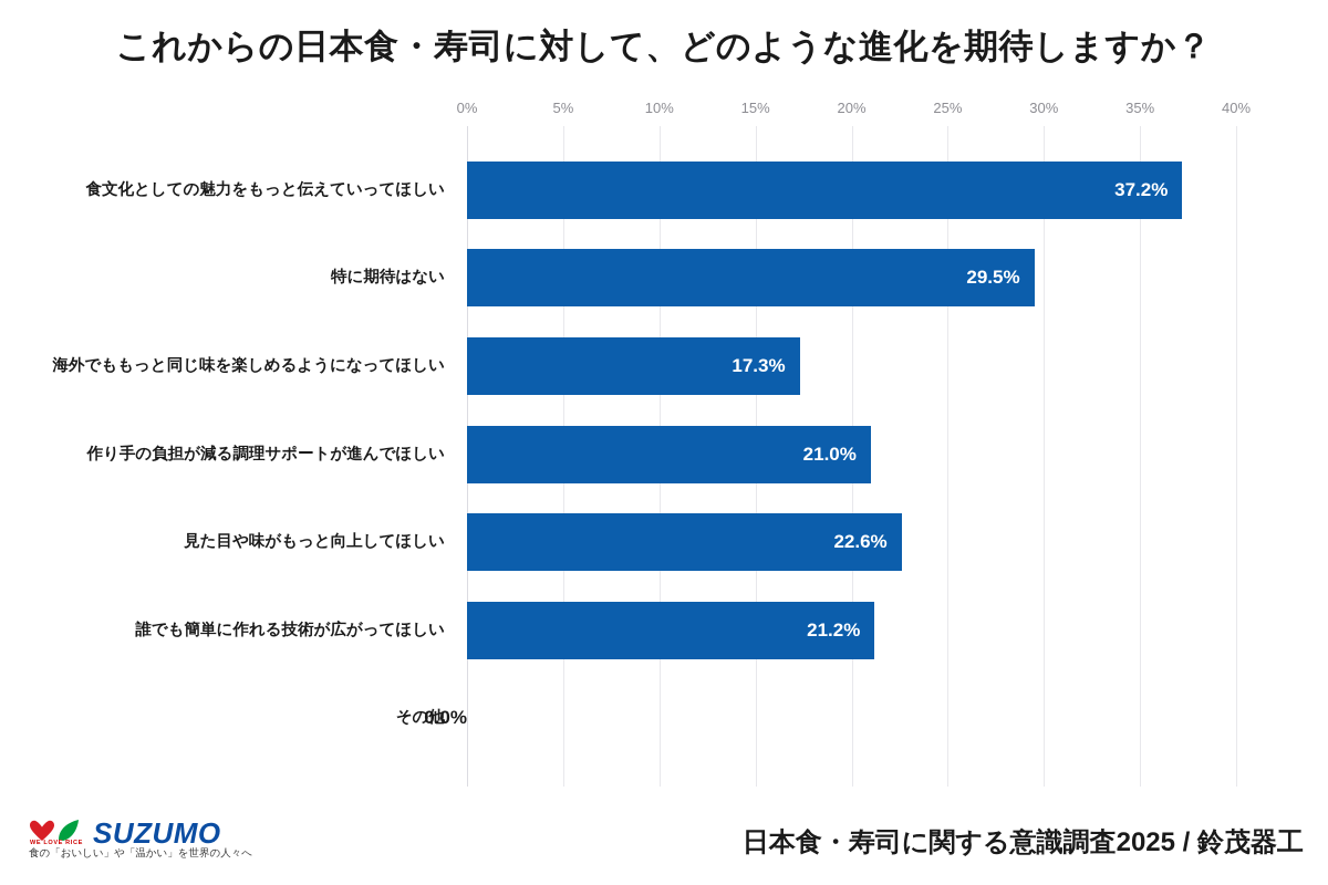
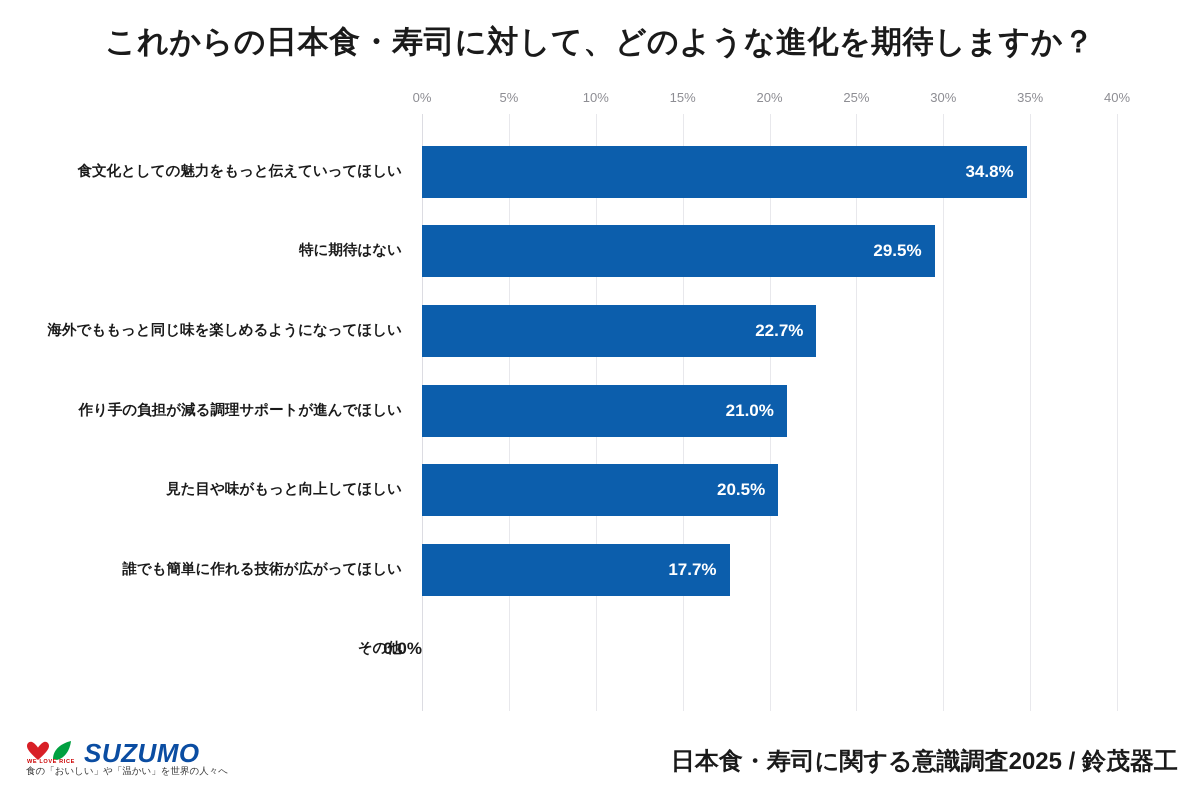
食文化としての魅力をもっと伝えていってほしい: 37.2% -> 34.8%
海外でももっと同じ味を楽しめるようになってほしい: 17.3% -> 22.7%
見た目や味がもっと向上してほしい: 22.6% -> 20.5%
誰でも簡単に作れる技術が広がってほしい: 21.2% -> 17.7%
